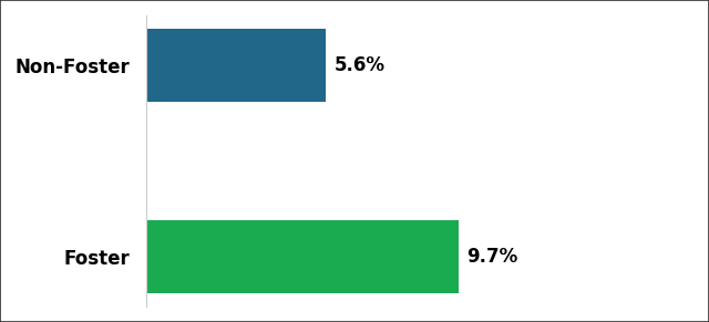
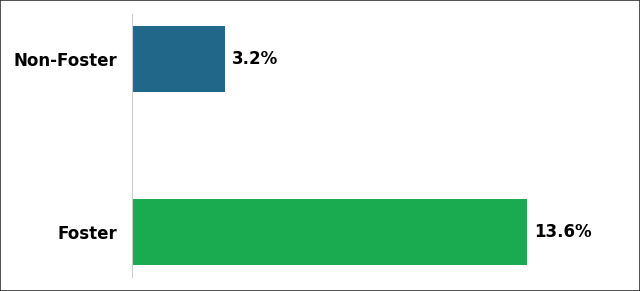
Non-Foster: 5.6% -> 3.2%
Foster: 9.7% -> 13.6%
